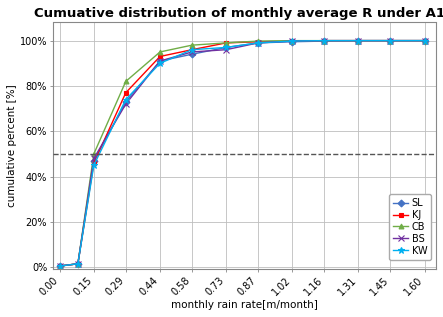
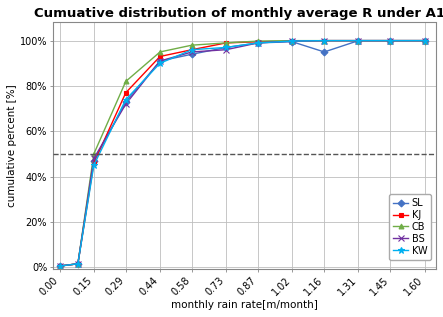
SL/1.16: 99.8% -> 95.0%
